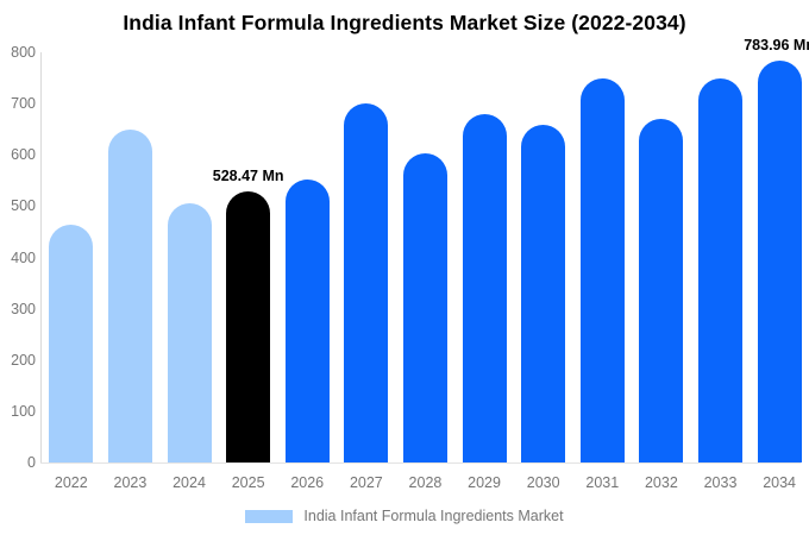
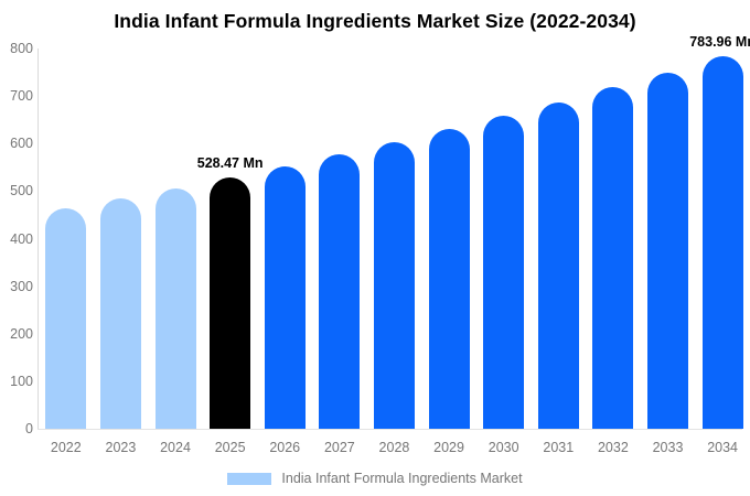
2023: 650 -> 480
2027: 700 -> 580
2029: 680 -> 630
2031: 750 -> 690
2032: 670 -> 720
